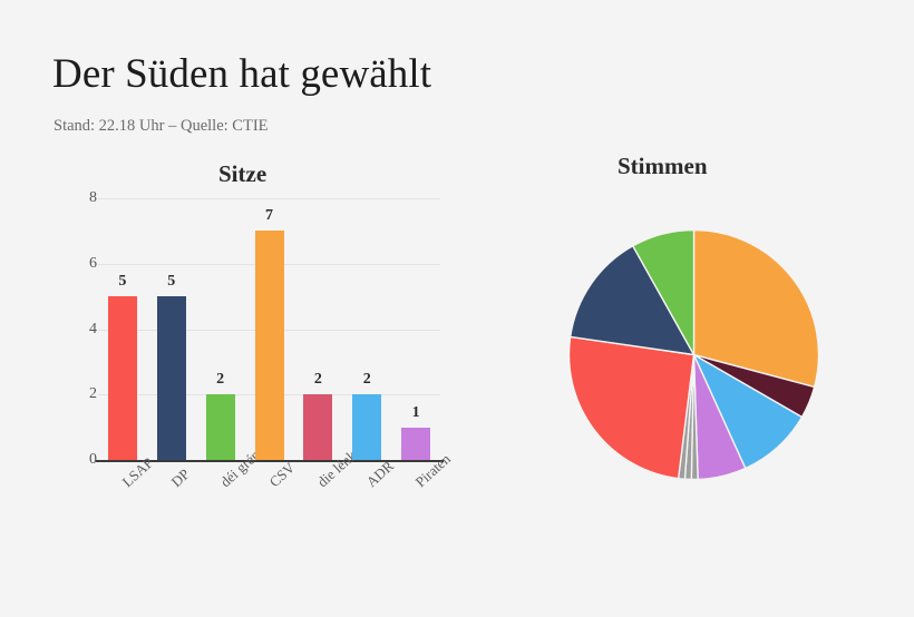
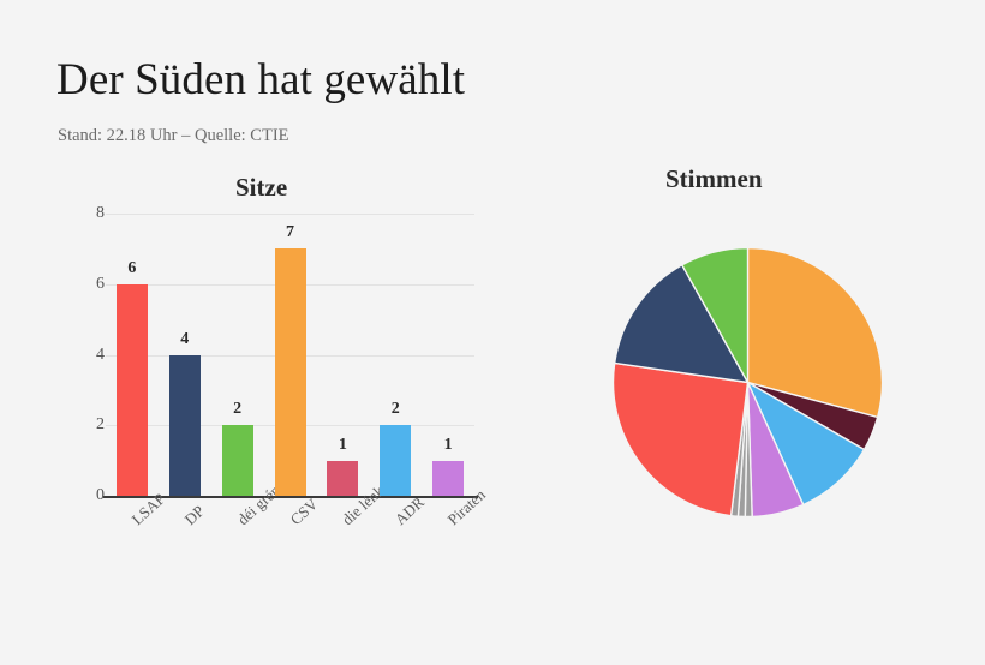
Sitze/LSAP: 5 -> 6
Sitze/DP: 5 -> 4
Sitze/die lénk: 2 -> 1
